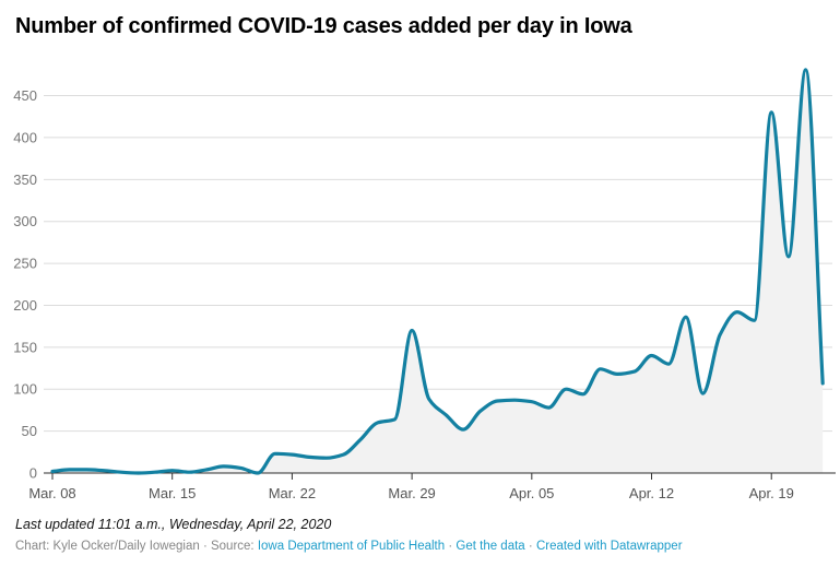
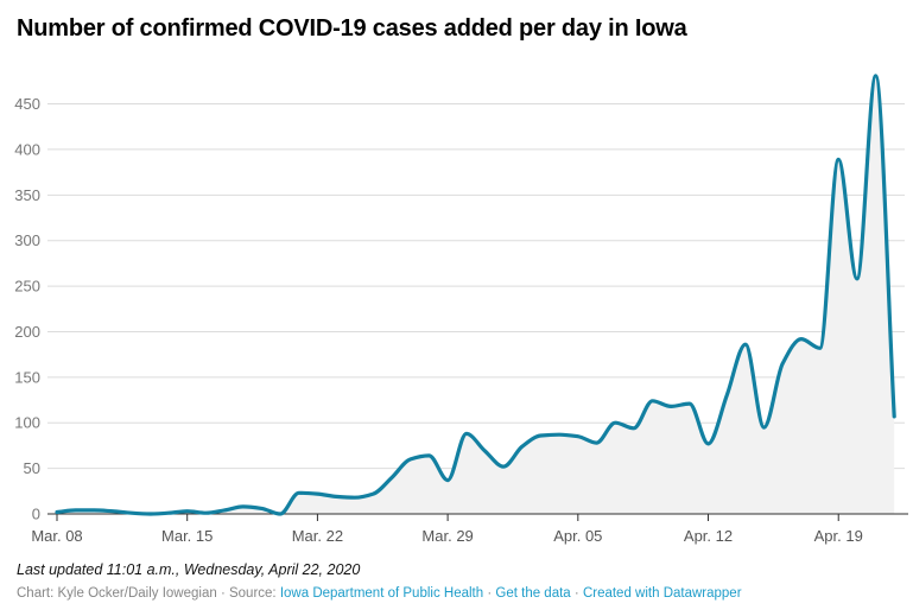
Mar. 29: 170 -> 40
Apr. 12: 140 -> 80
Apr. 19: 430 -> 390
